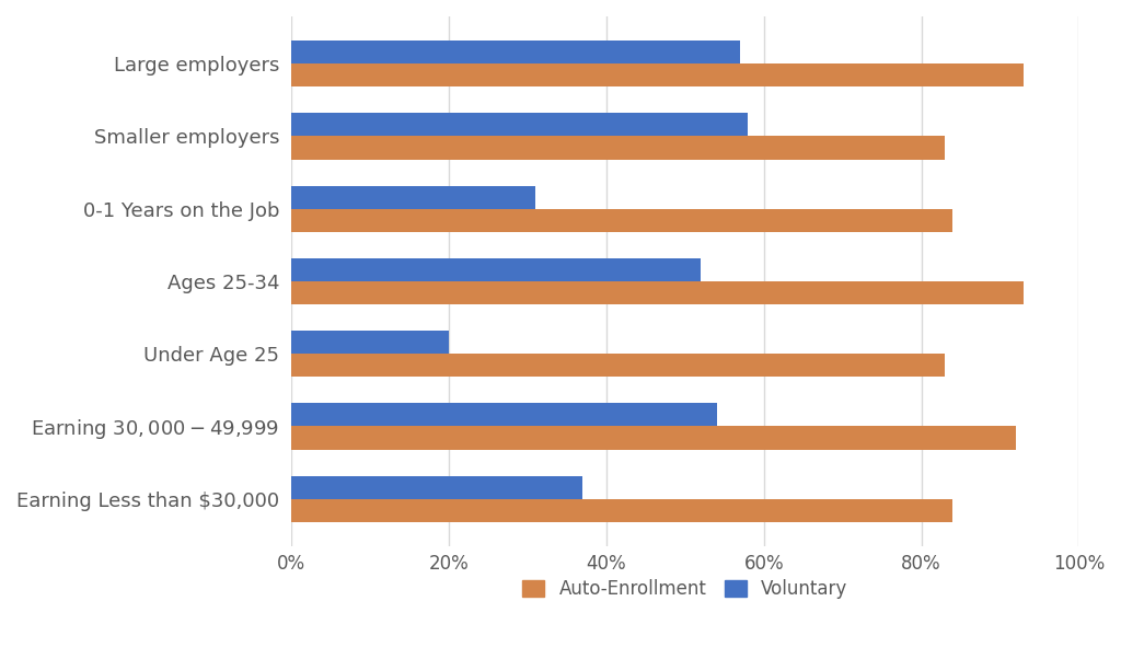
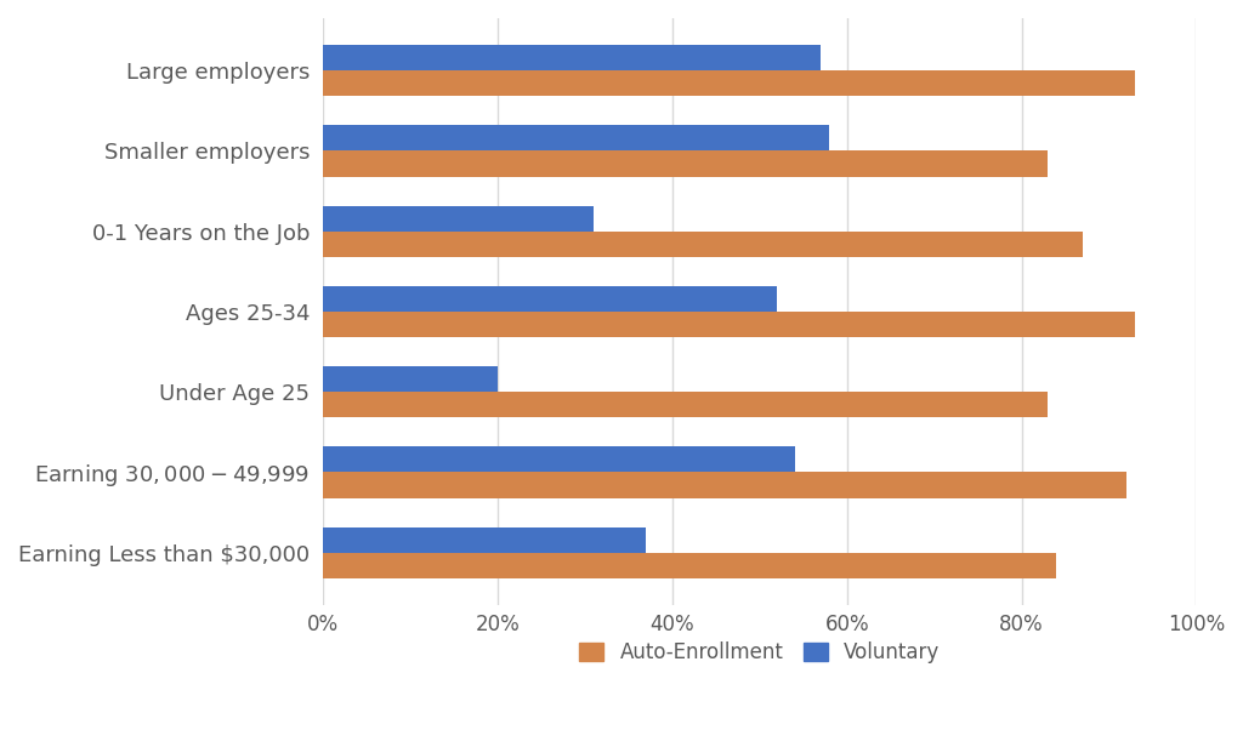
Auto-Enrollment/0-1 Years on the Job: 84% -> 87%
